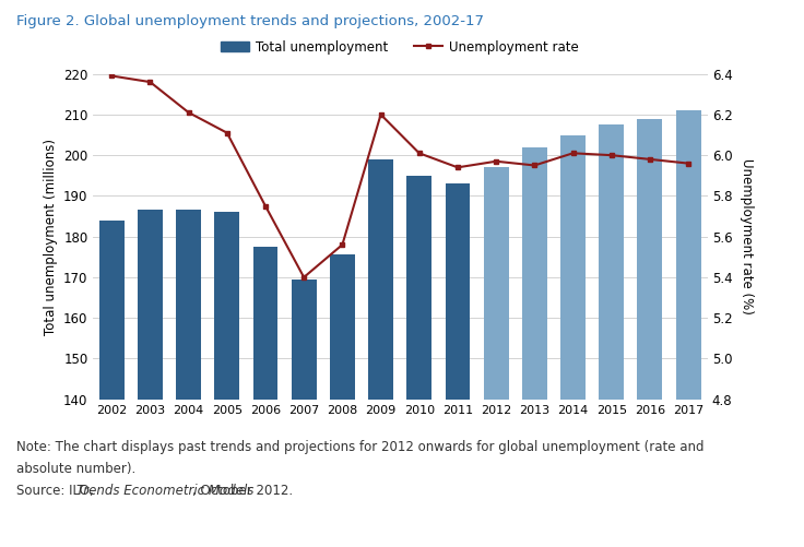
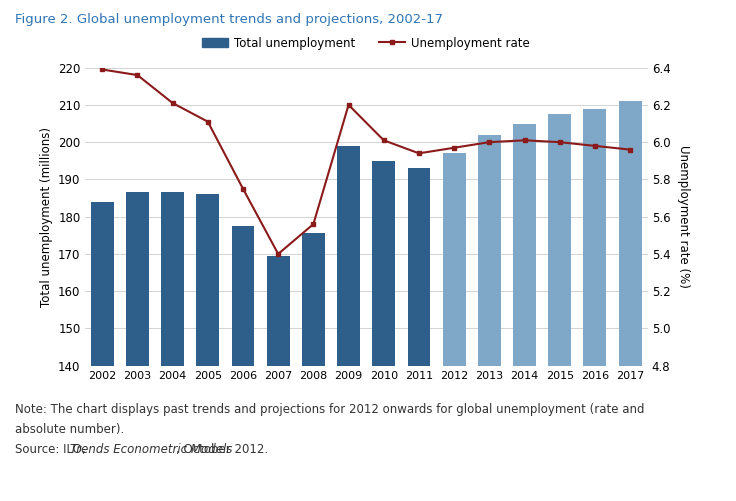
Unemployment rate/2013: 5.95 -> 6.00
